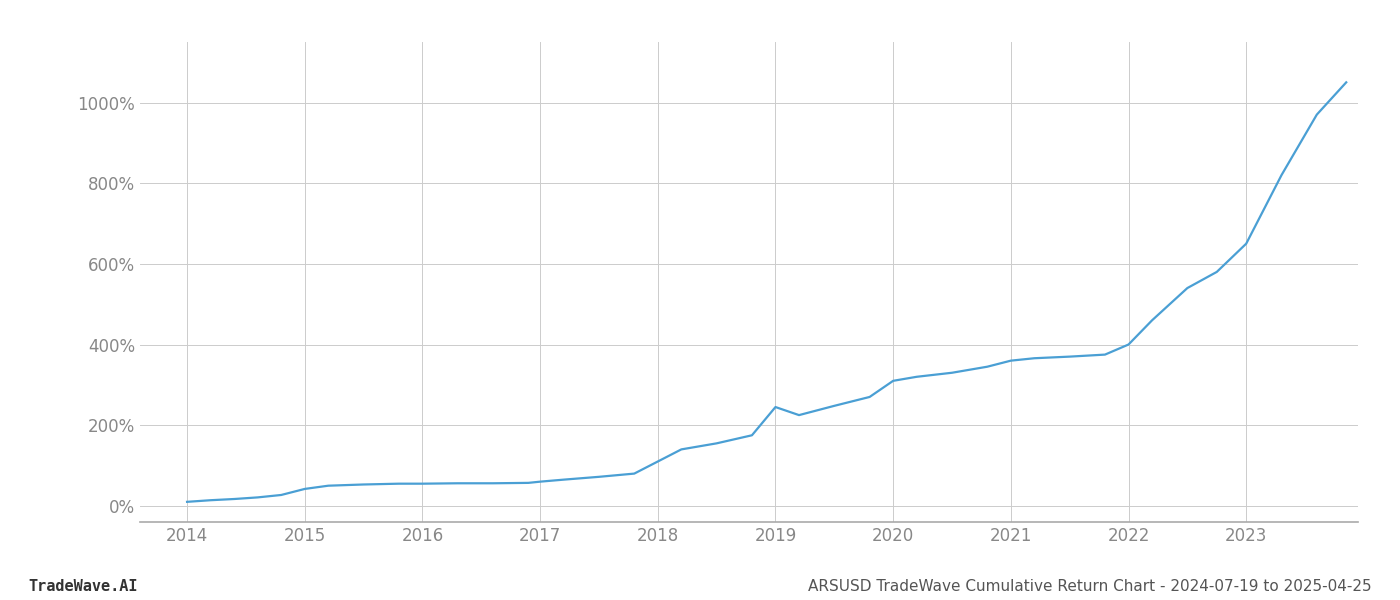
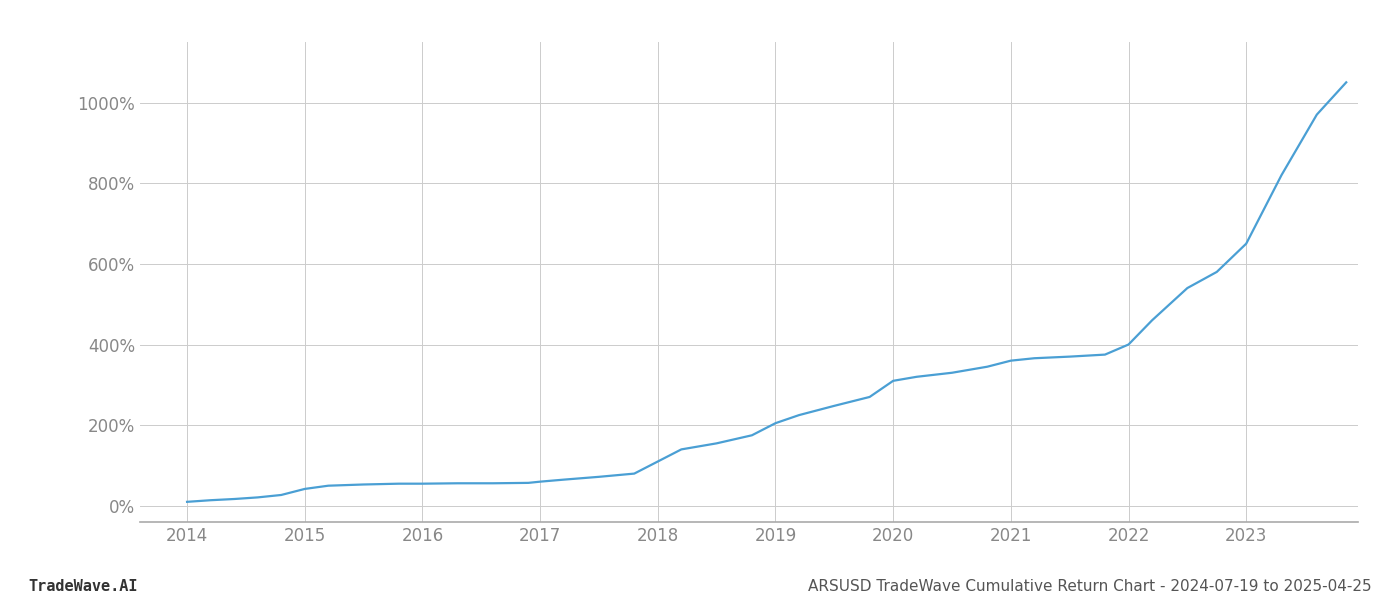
2019: 245% -> 205%
